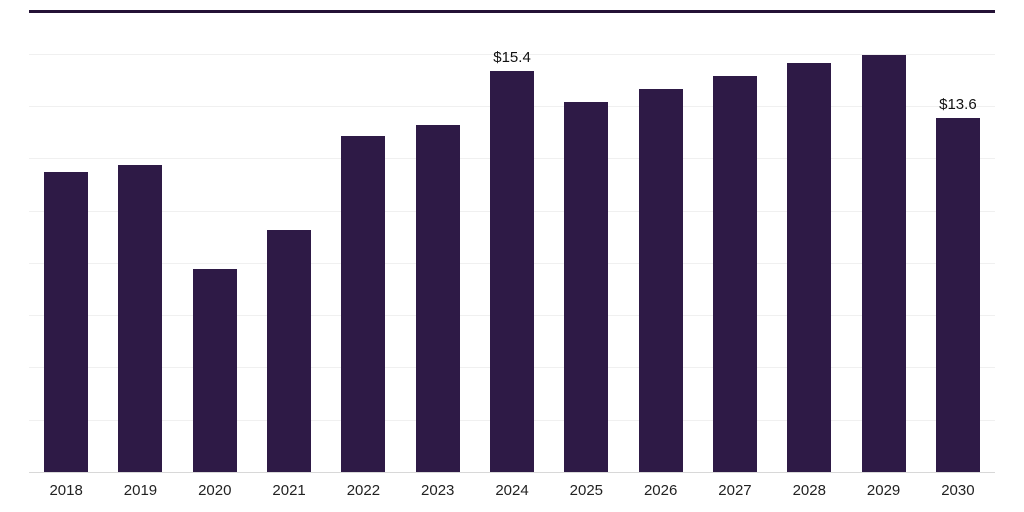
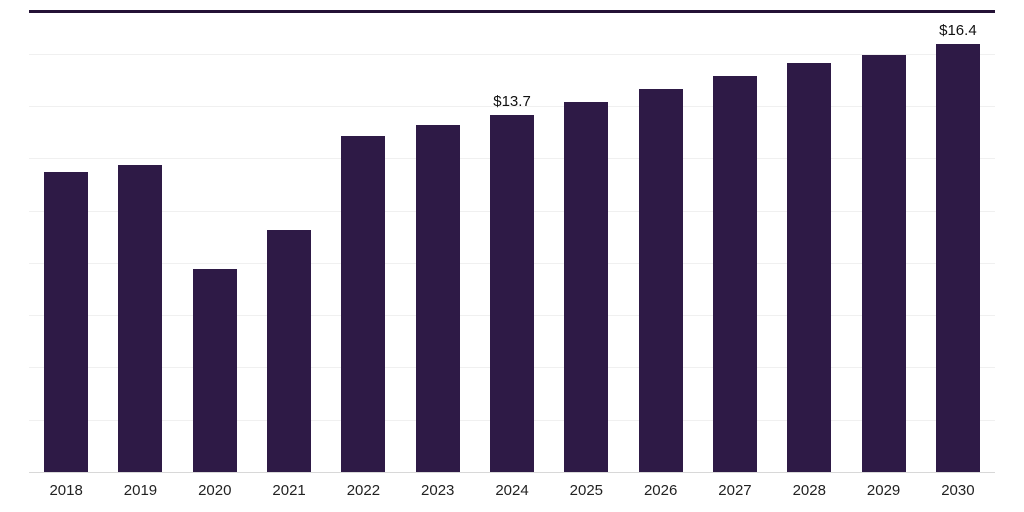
2024: $15.4 -> $13.7
2030: $13.6 -> $16.4
